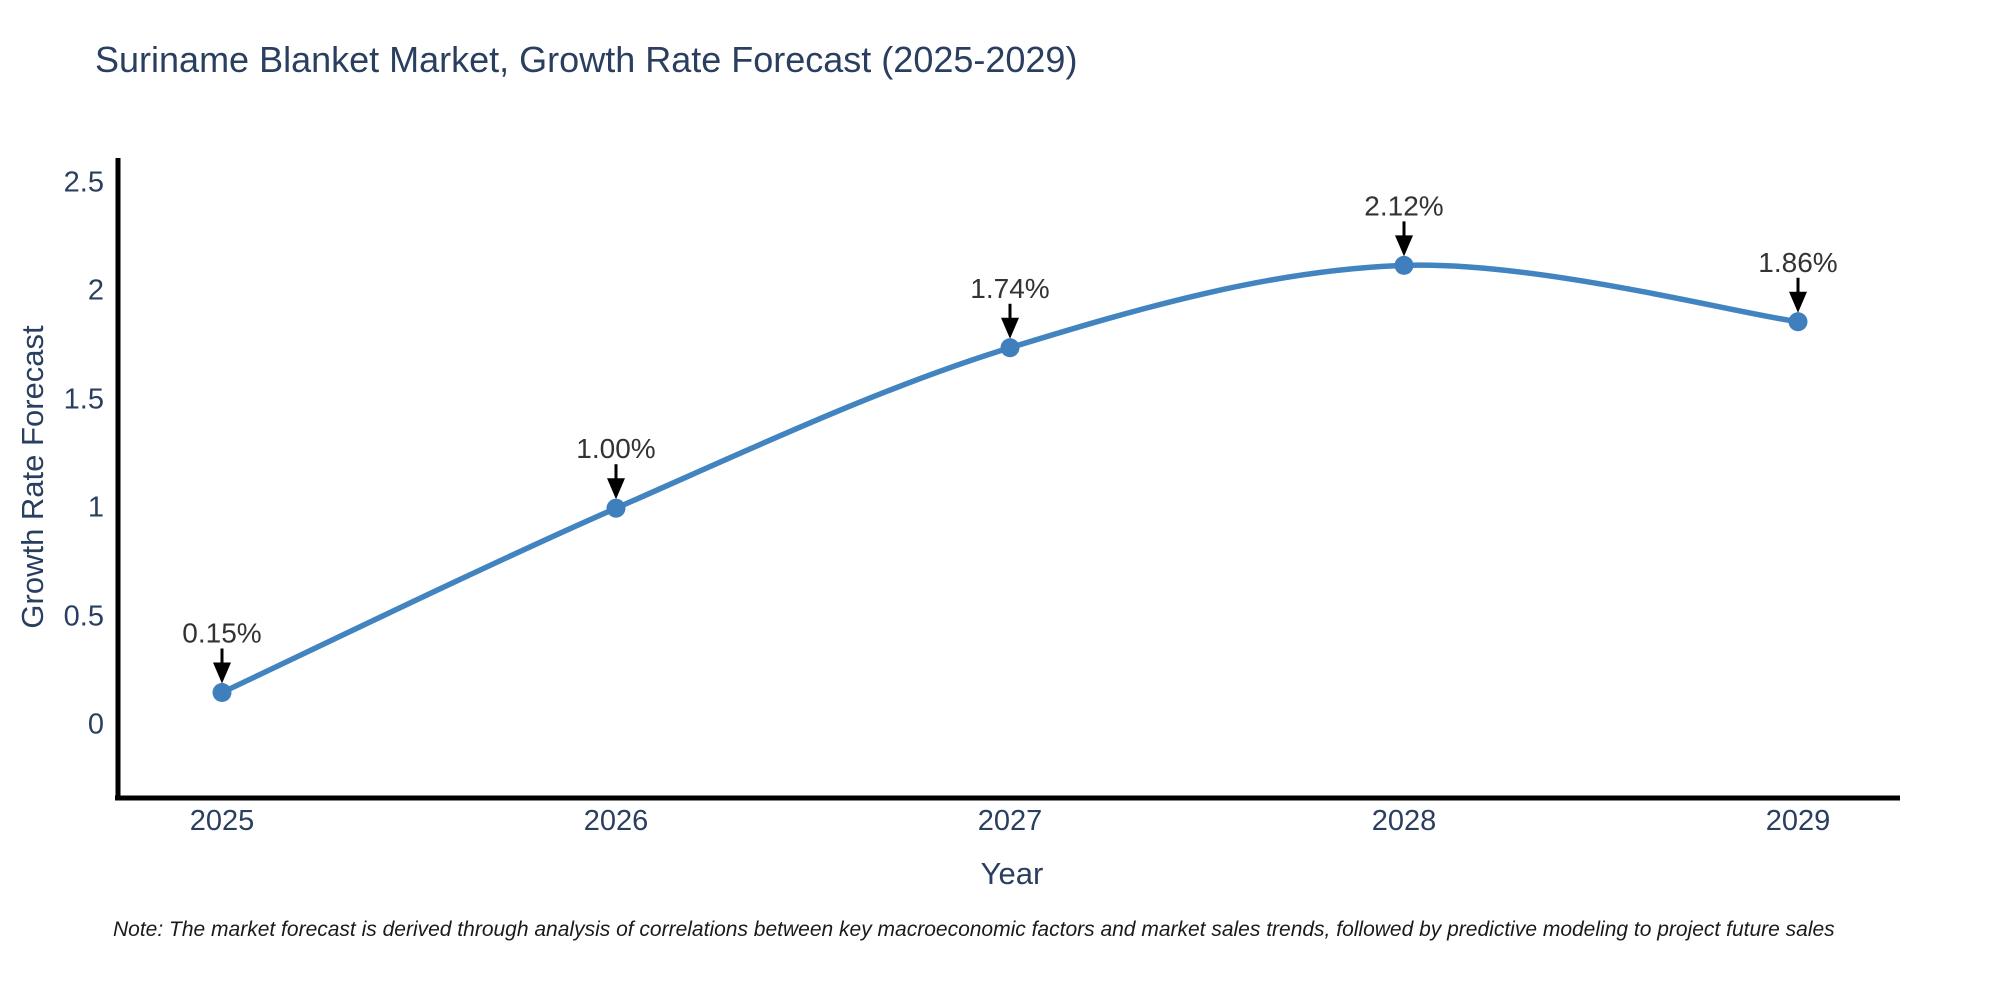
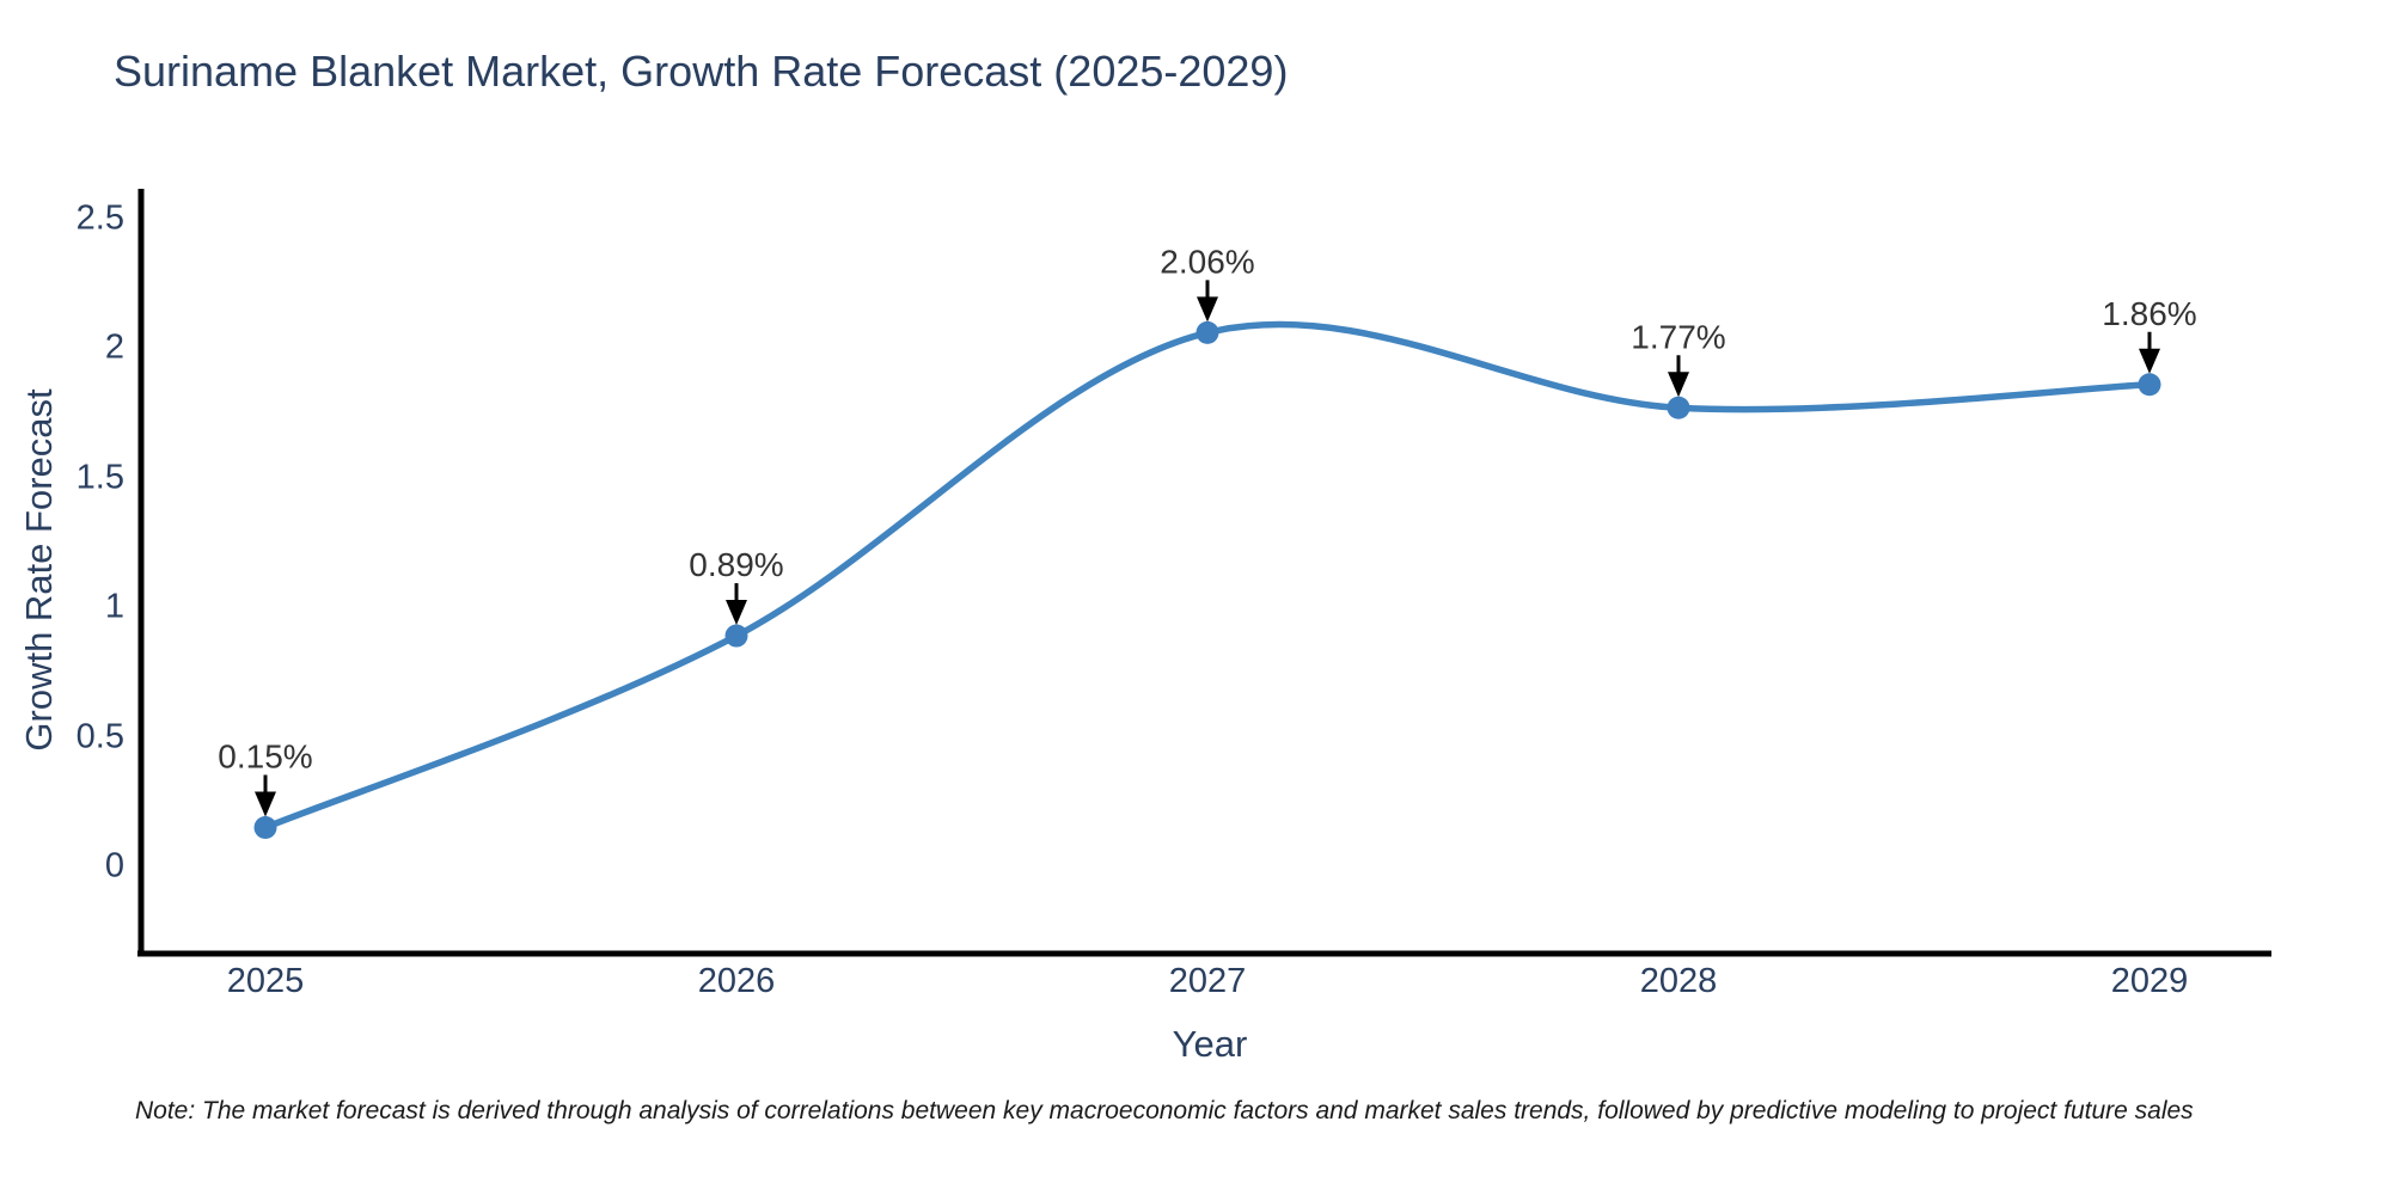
2026: 1.00% -> 0.89%
2027: 1.74% -> 2.06%
2028: 2.12% -> 1.77%
